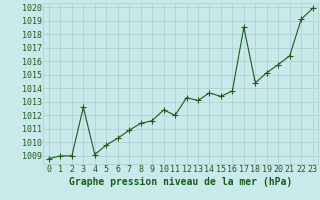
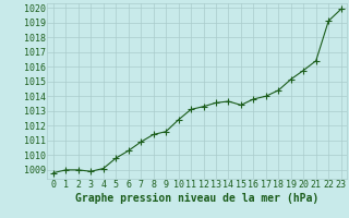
3: 1012.6 -> 1008.9
11: 1012.0 -> 1013.1
13: 1013.1 -> 1013.5
17: 1018.5 -> 1014.0
